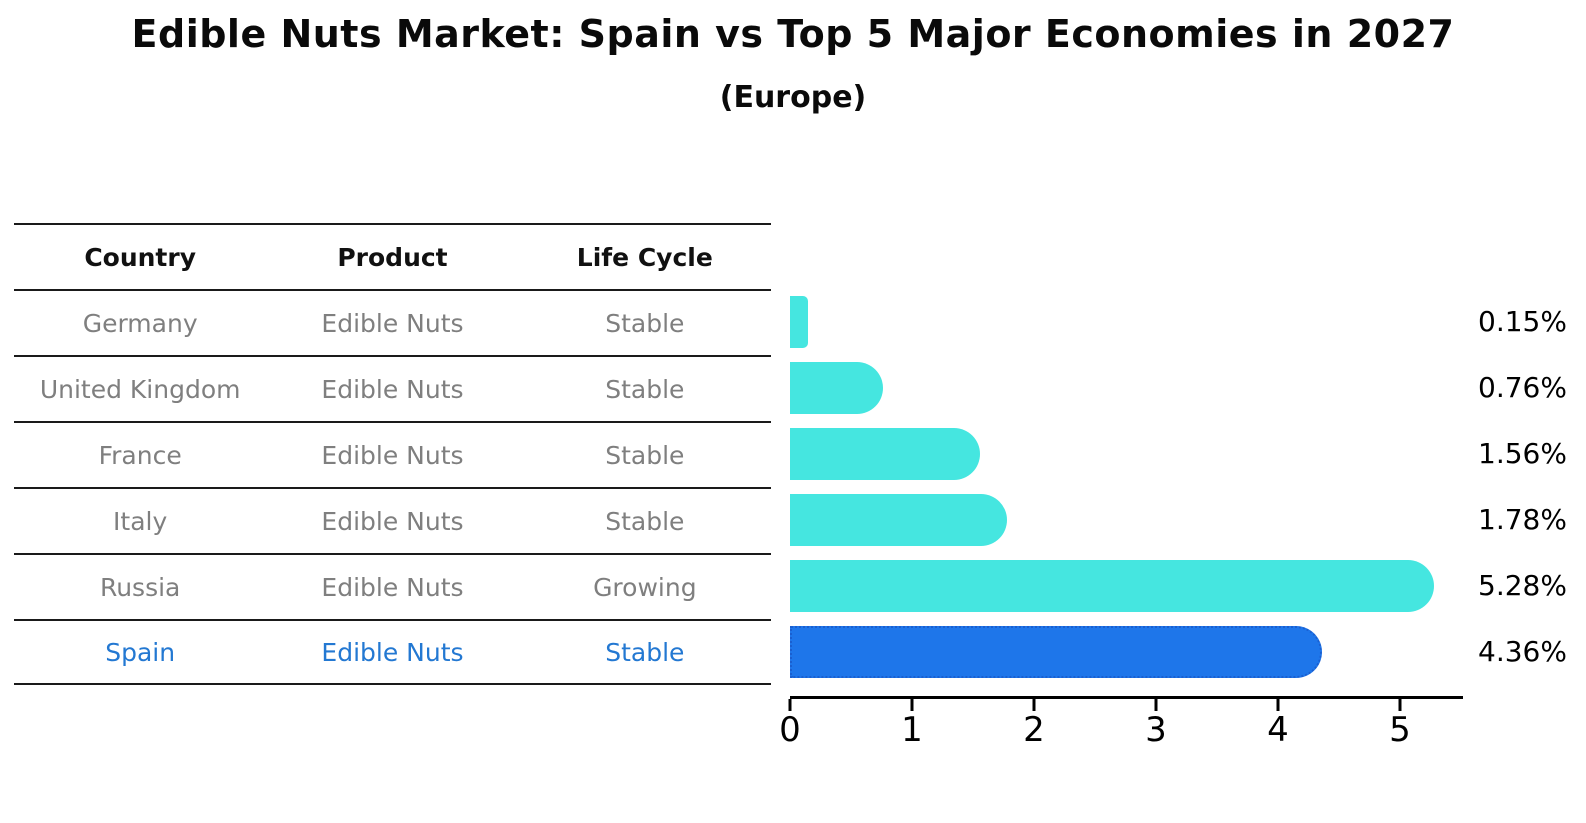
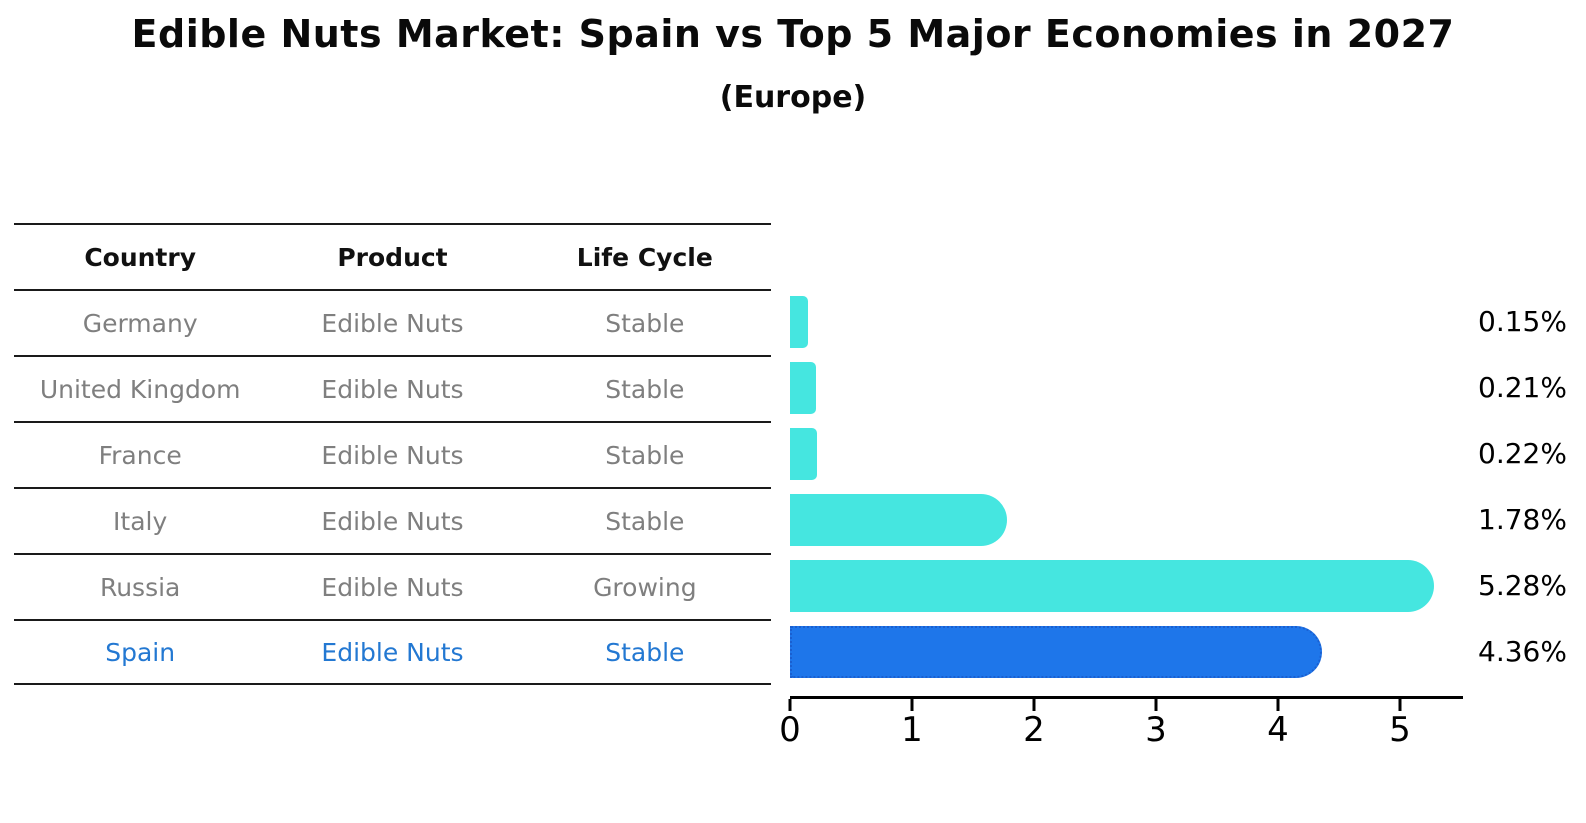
United Kingdom: 0.76% -> 0.21%
France: 1.56% -> 0.22%
